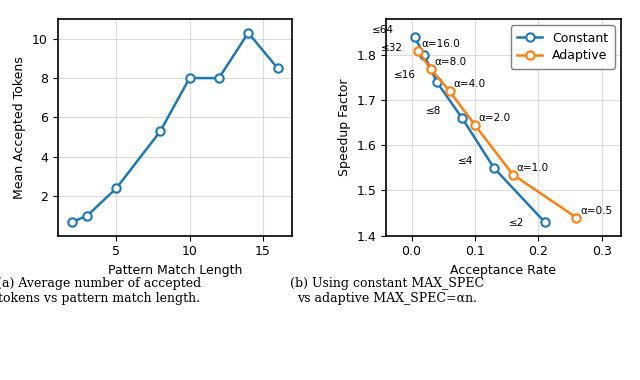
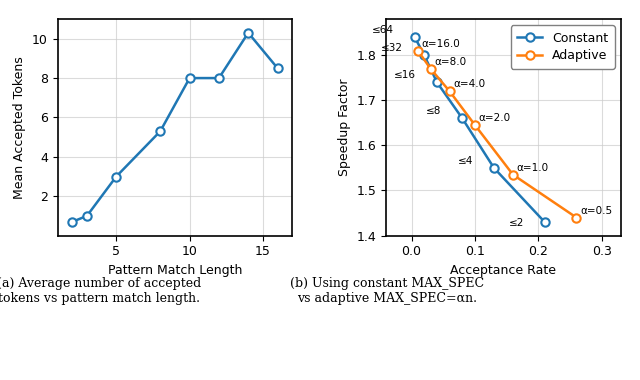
5: 2.4 -> 3.0
